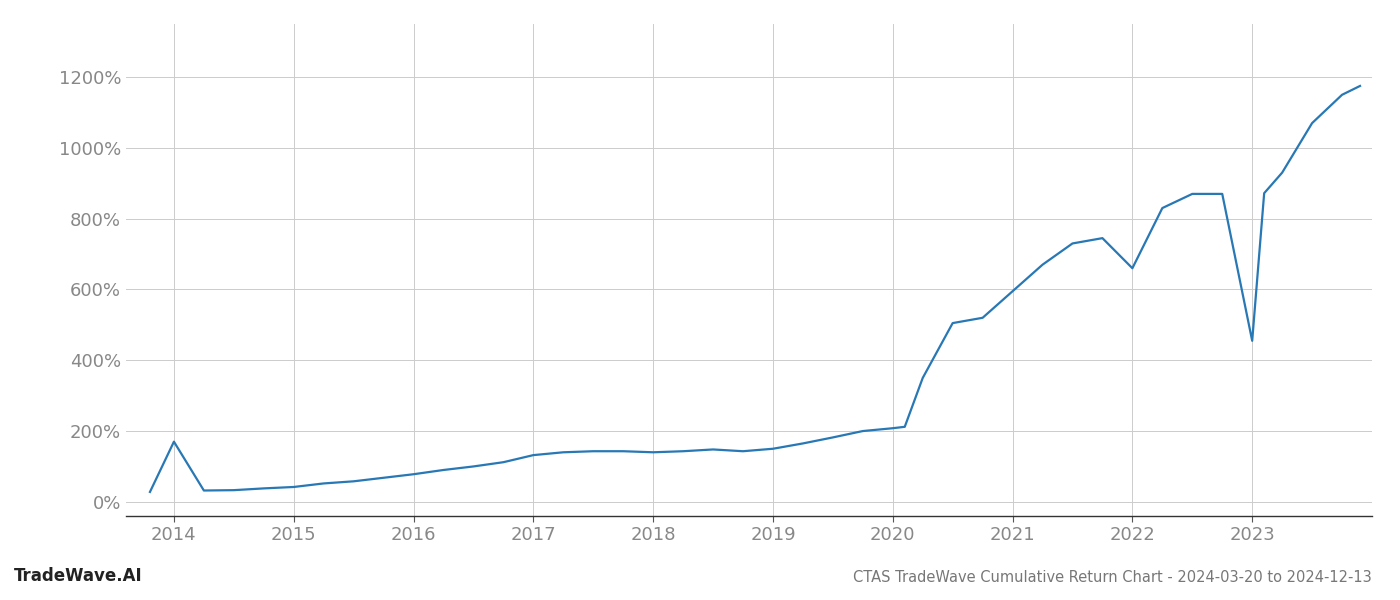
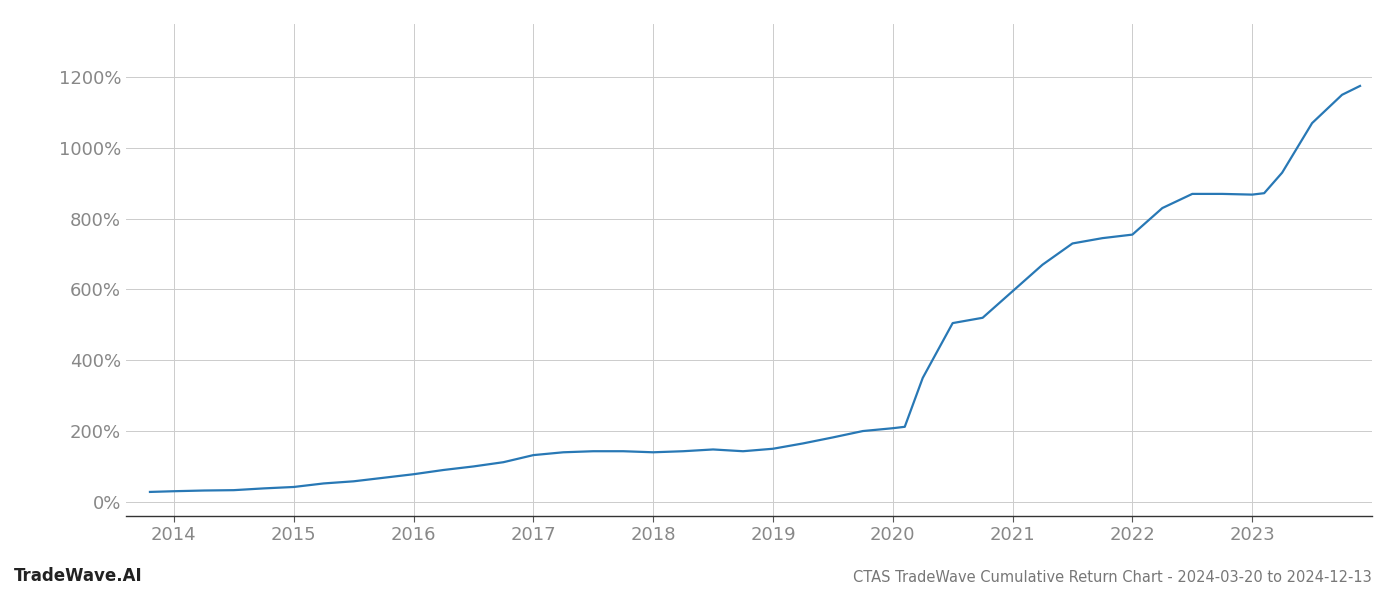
2014: 170% -> 30%
2022: 660% -> 755%
2023: 455% -> 868%
